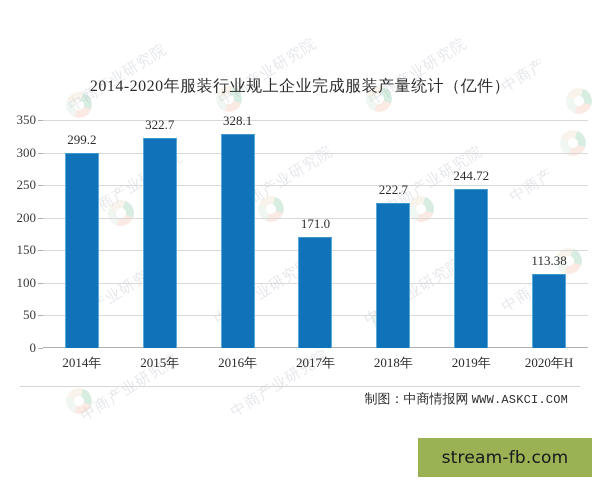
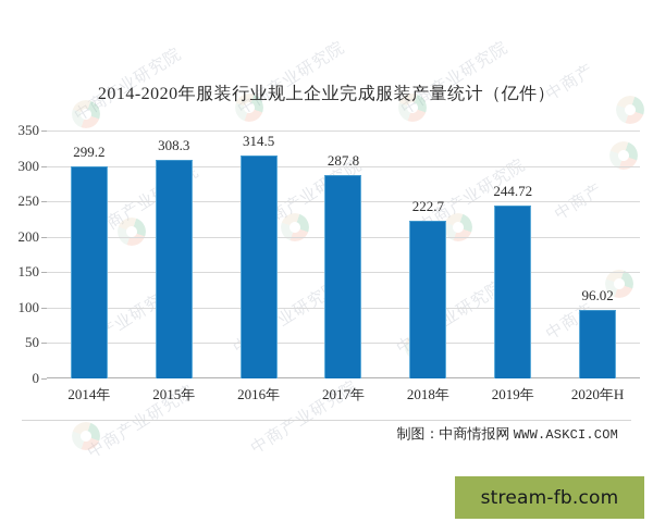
2015年: 322.7 -> 308.3
2016年: 328.1 -> 314.5
2017年: 171.0 -> 287.8
2020年H: 113.38 -> 96.02
